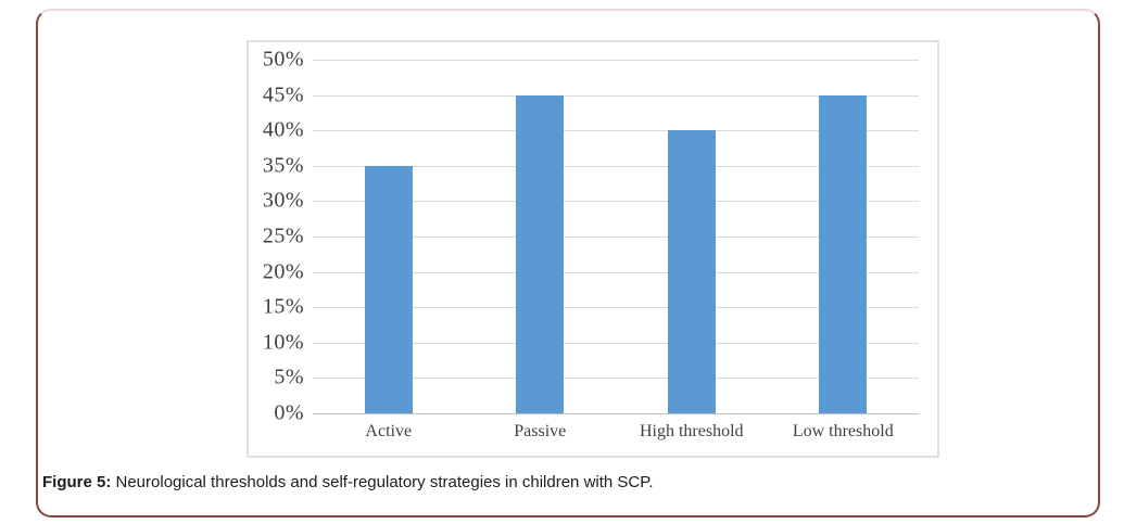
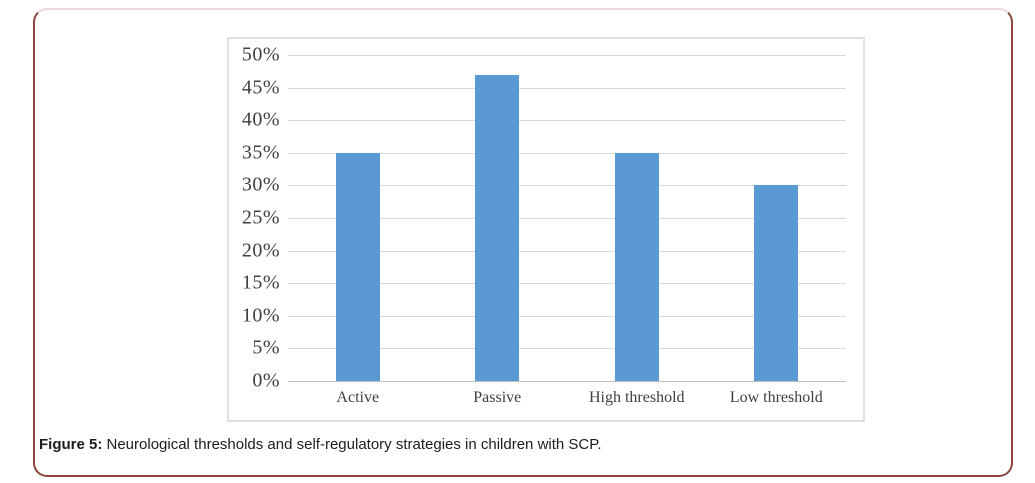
Passive: 45% -> 47%
High threshold: 40% -> 35%
Low threshold: 45% -> 30%
